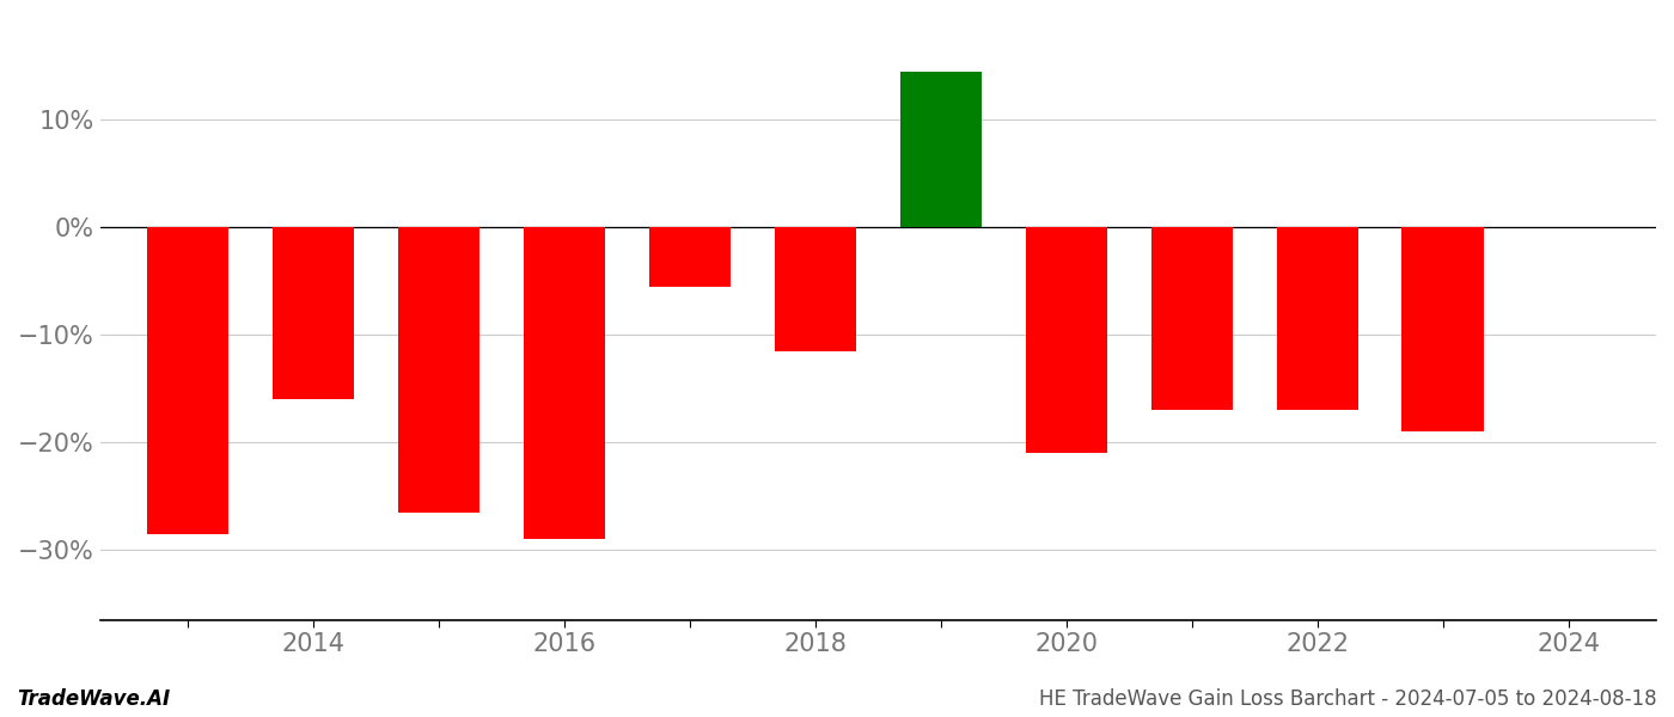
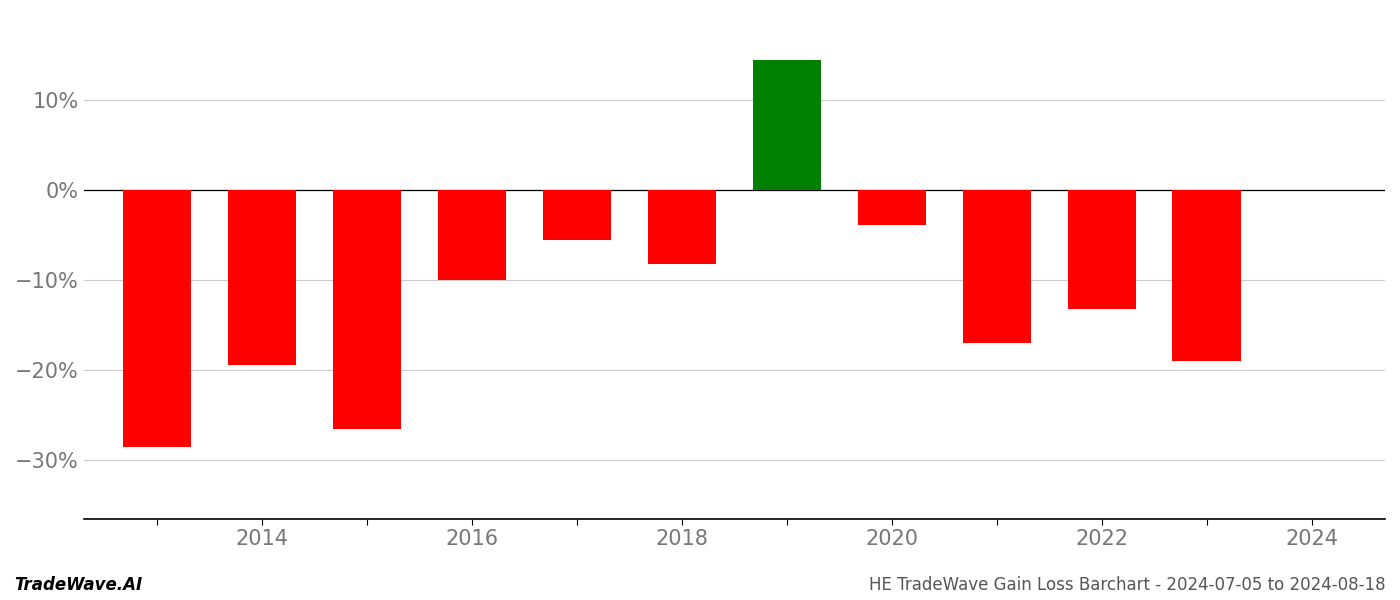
2014: -16.0% -> -19.4%
2016: -29.0% -> -10.0%
2018: -11.5% -> -8.2%
2020: -21.0% -> -3.8%
2022: -17.0% -> -13.2%
